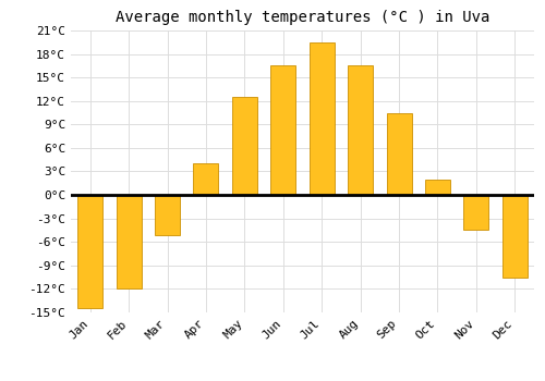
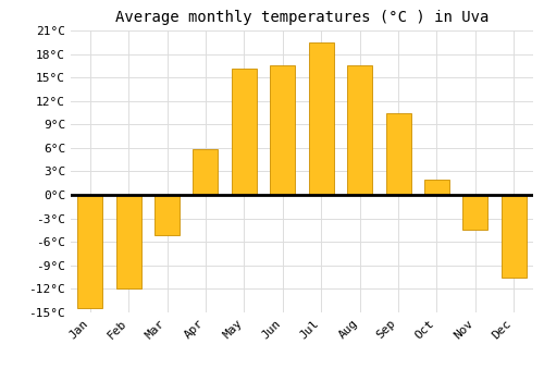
Apr: 4.0°C -> 5.8°C
May: 12.5°C -> 16.2°C
